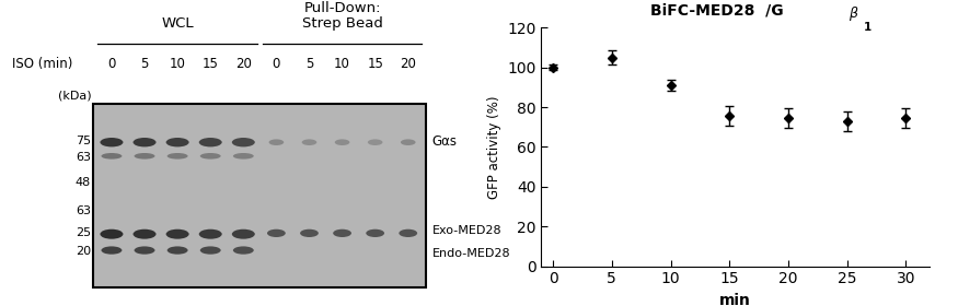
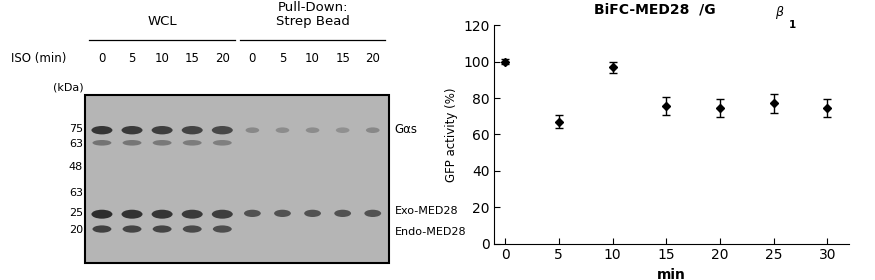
5: 105 -> 67
10: 91 -> 97
25: 73 -> 77
